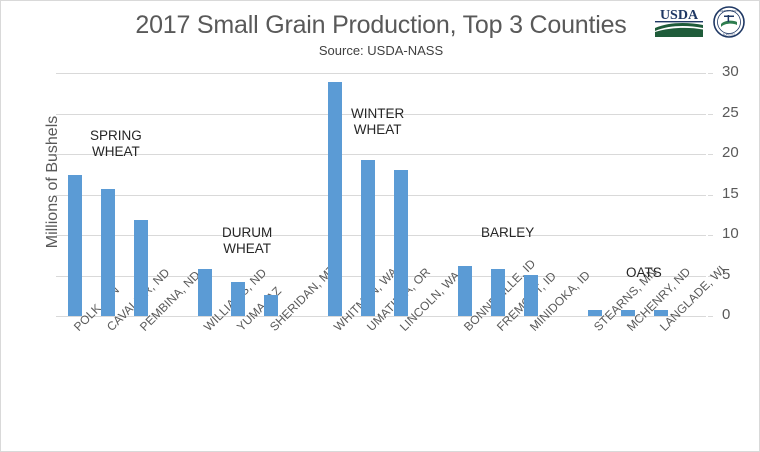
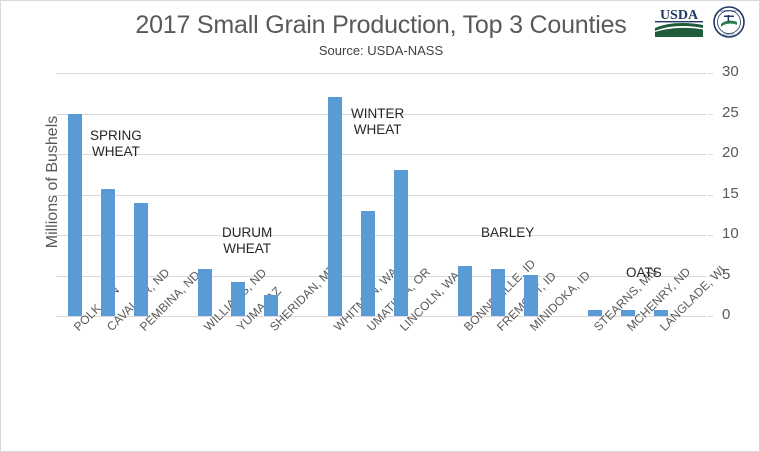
POLK, MN: 17 -> 25
PEMBINA, ND: 12 -> 14
WHITMAN, WA: 29 -> 27
UMATILLA, OR: 19 -> 13
